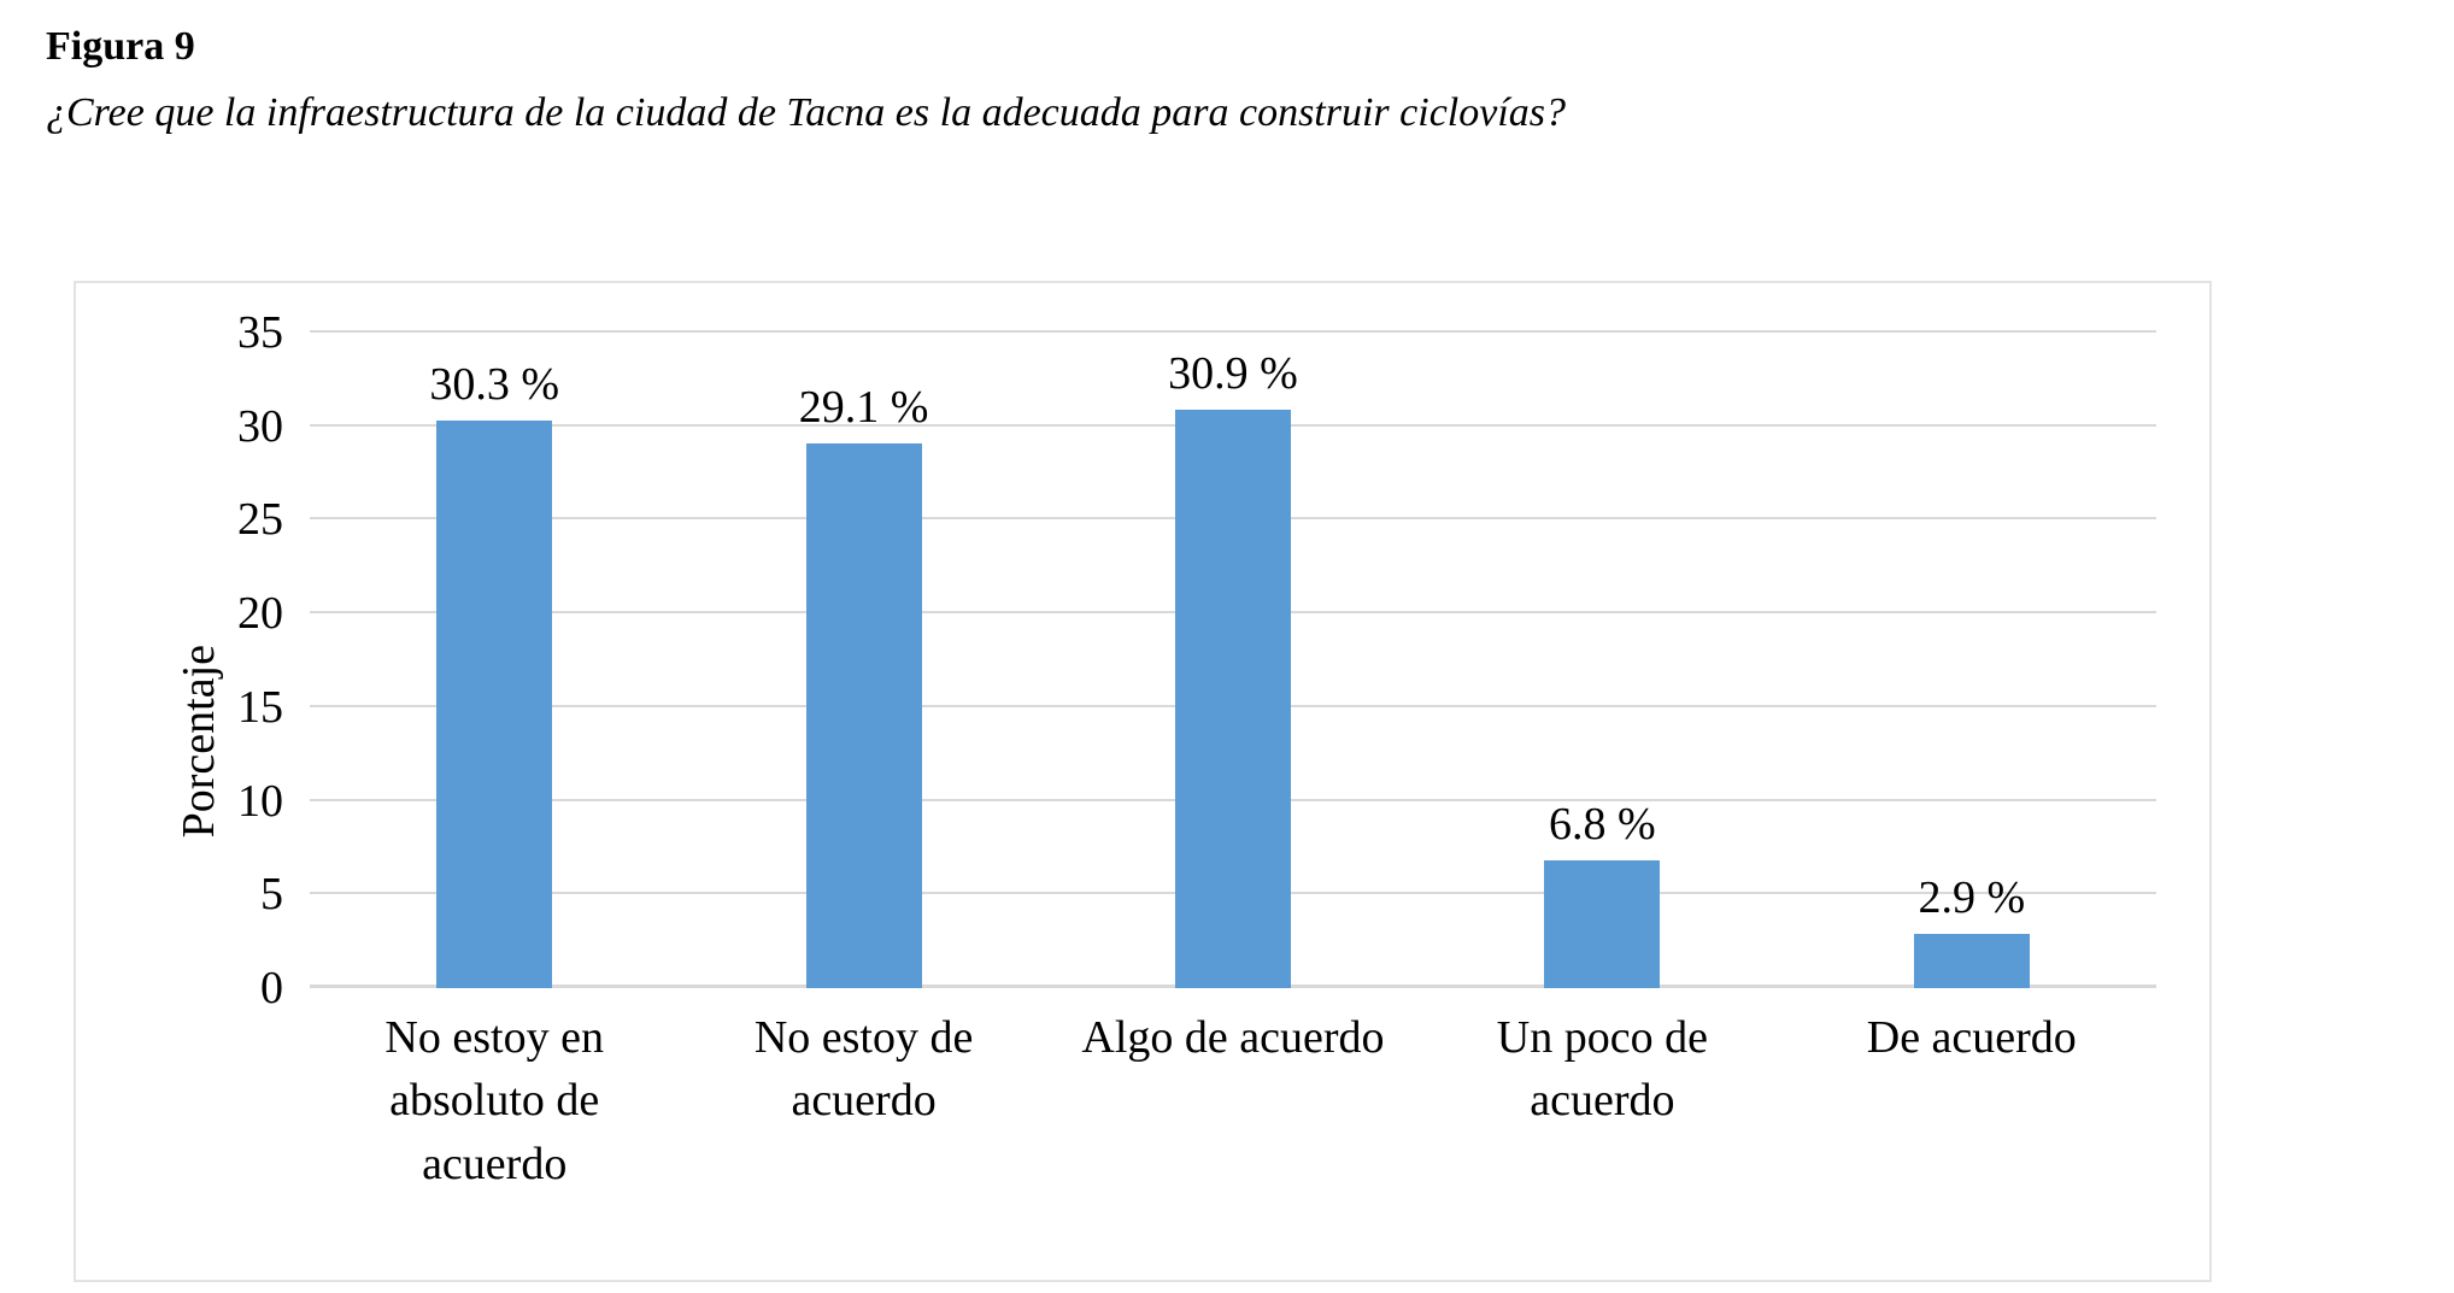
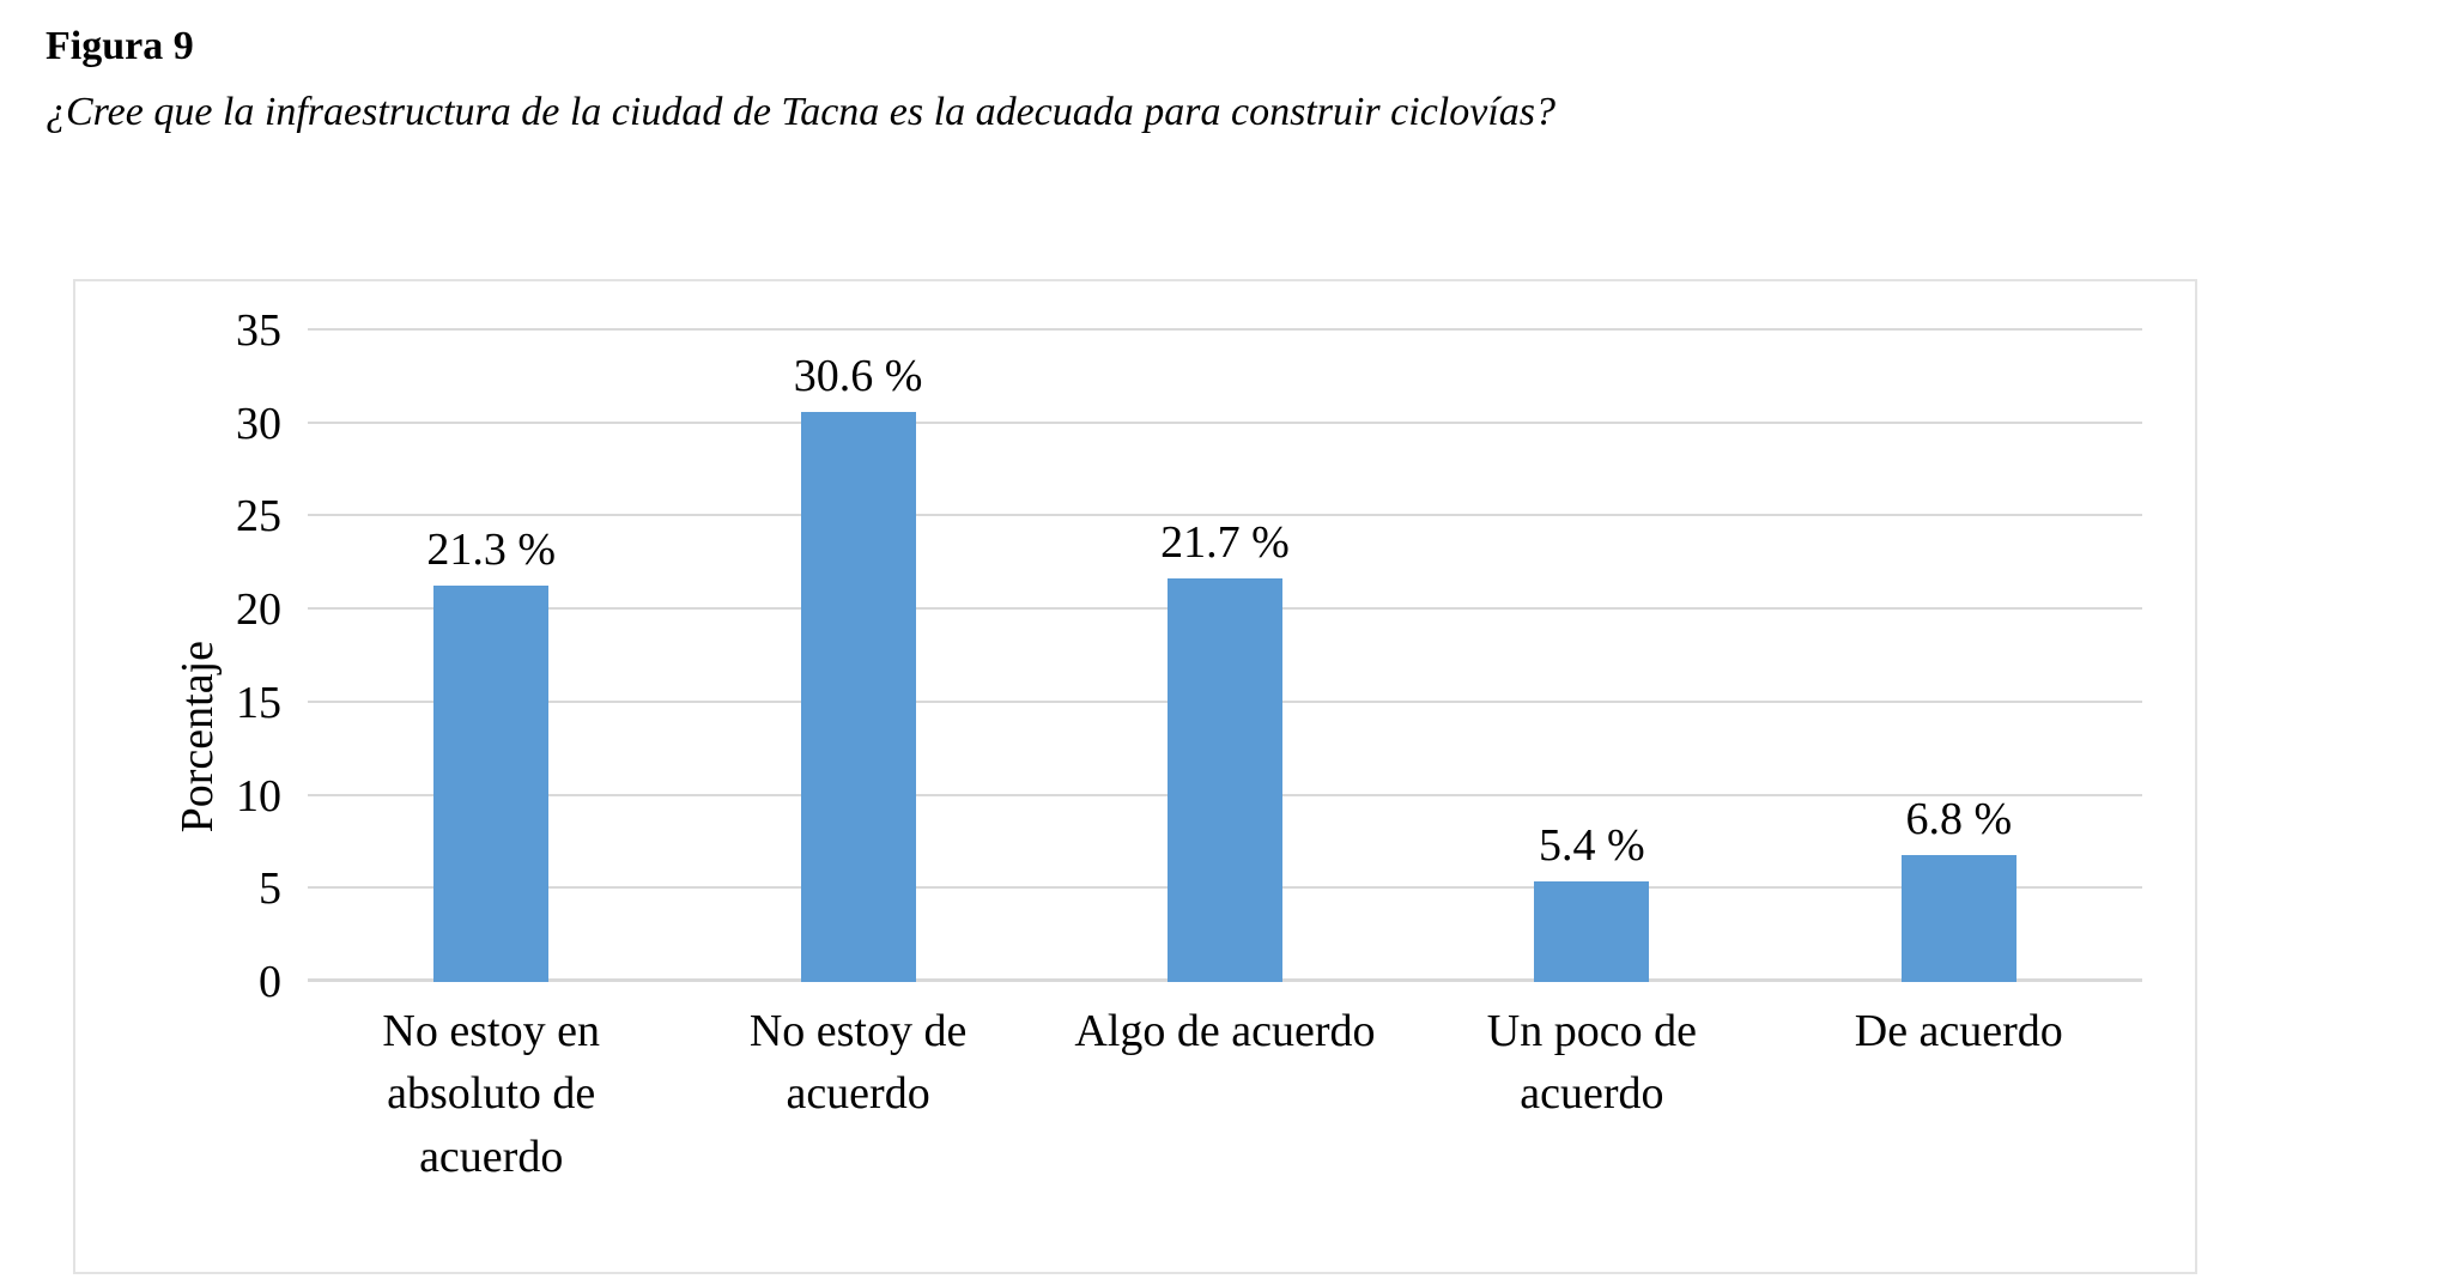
No estoy en absoluto de acuerdo: 30.3 -> 21.3
No estoy de acuerdo: 29.1 -> 30.6
Algo de acuerdo: 30.9 -> 21.7
Un poco de acuerdo: 6.8 -> 5.4
De acuerdo: 2.9 -> 6.8
